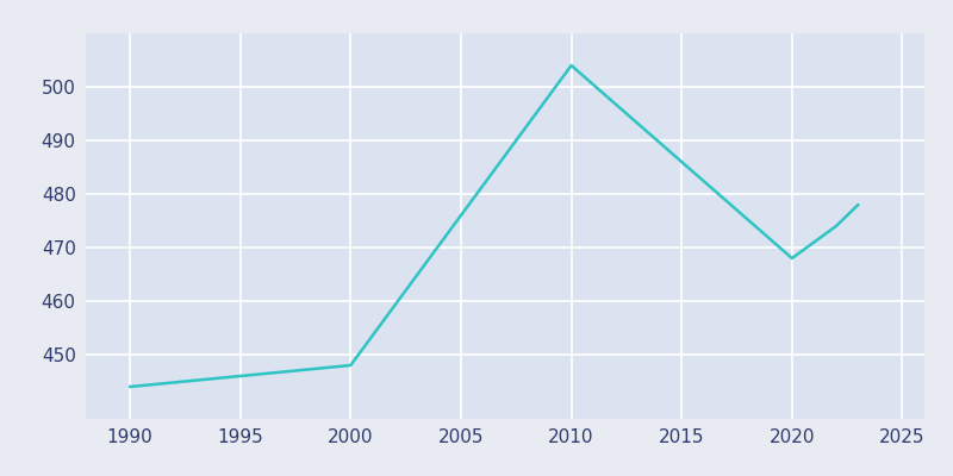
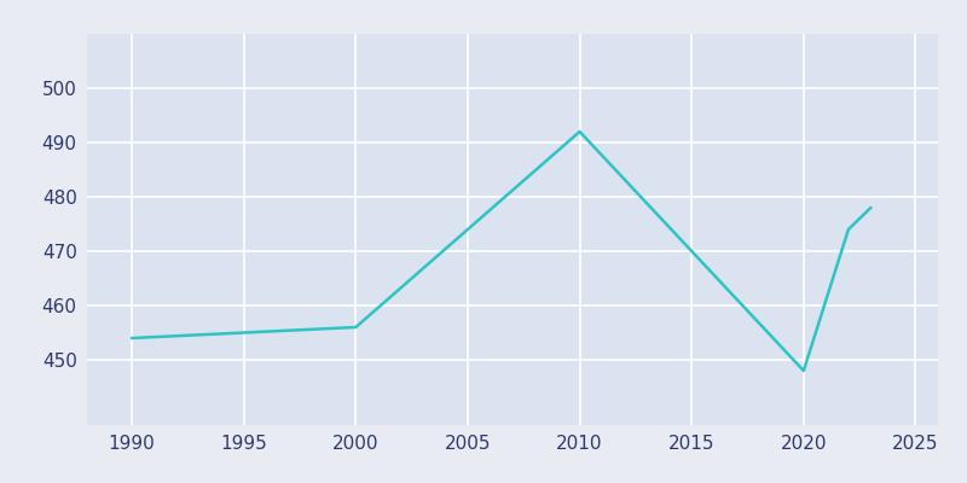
1990: 444 -> 454
2000: 448 -> 456
2010: 504 -> 492
2020: 468 -> 448
